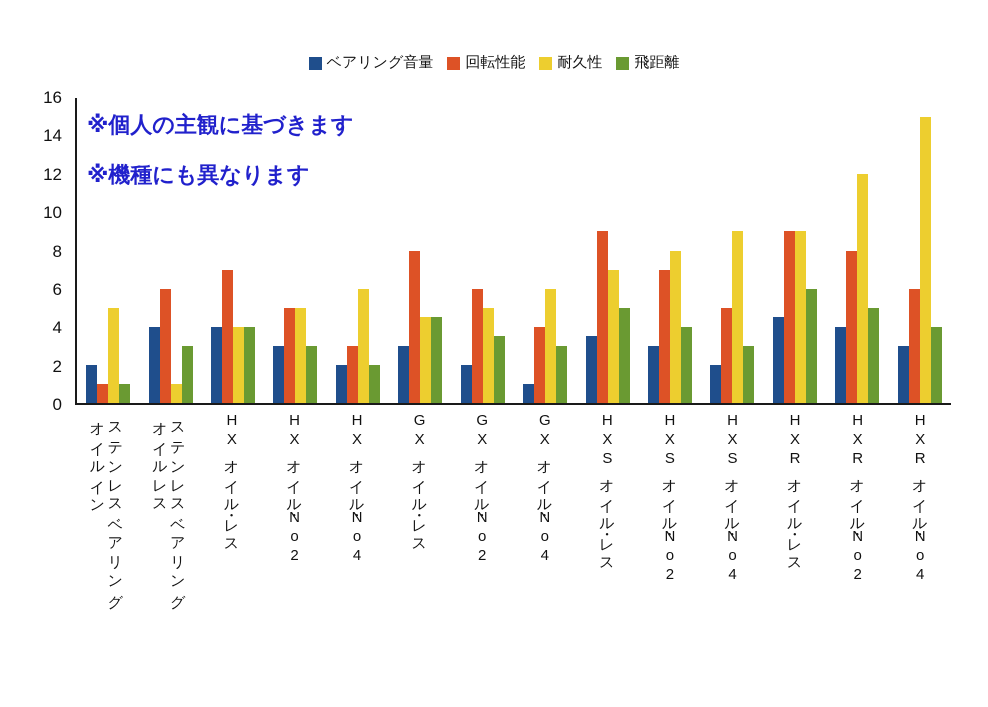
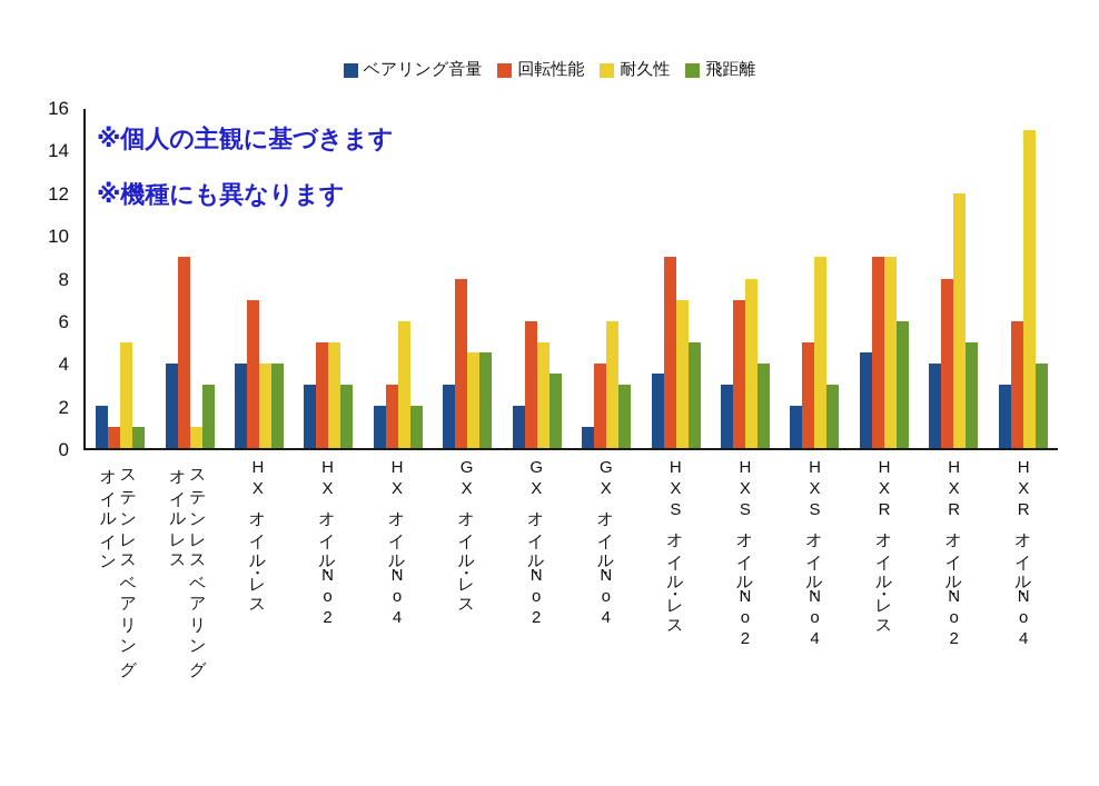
回転性能/オイルレス ステンレスベアリング: 6 -> 9
